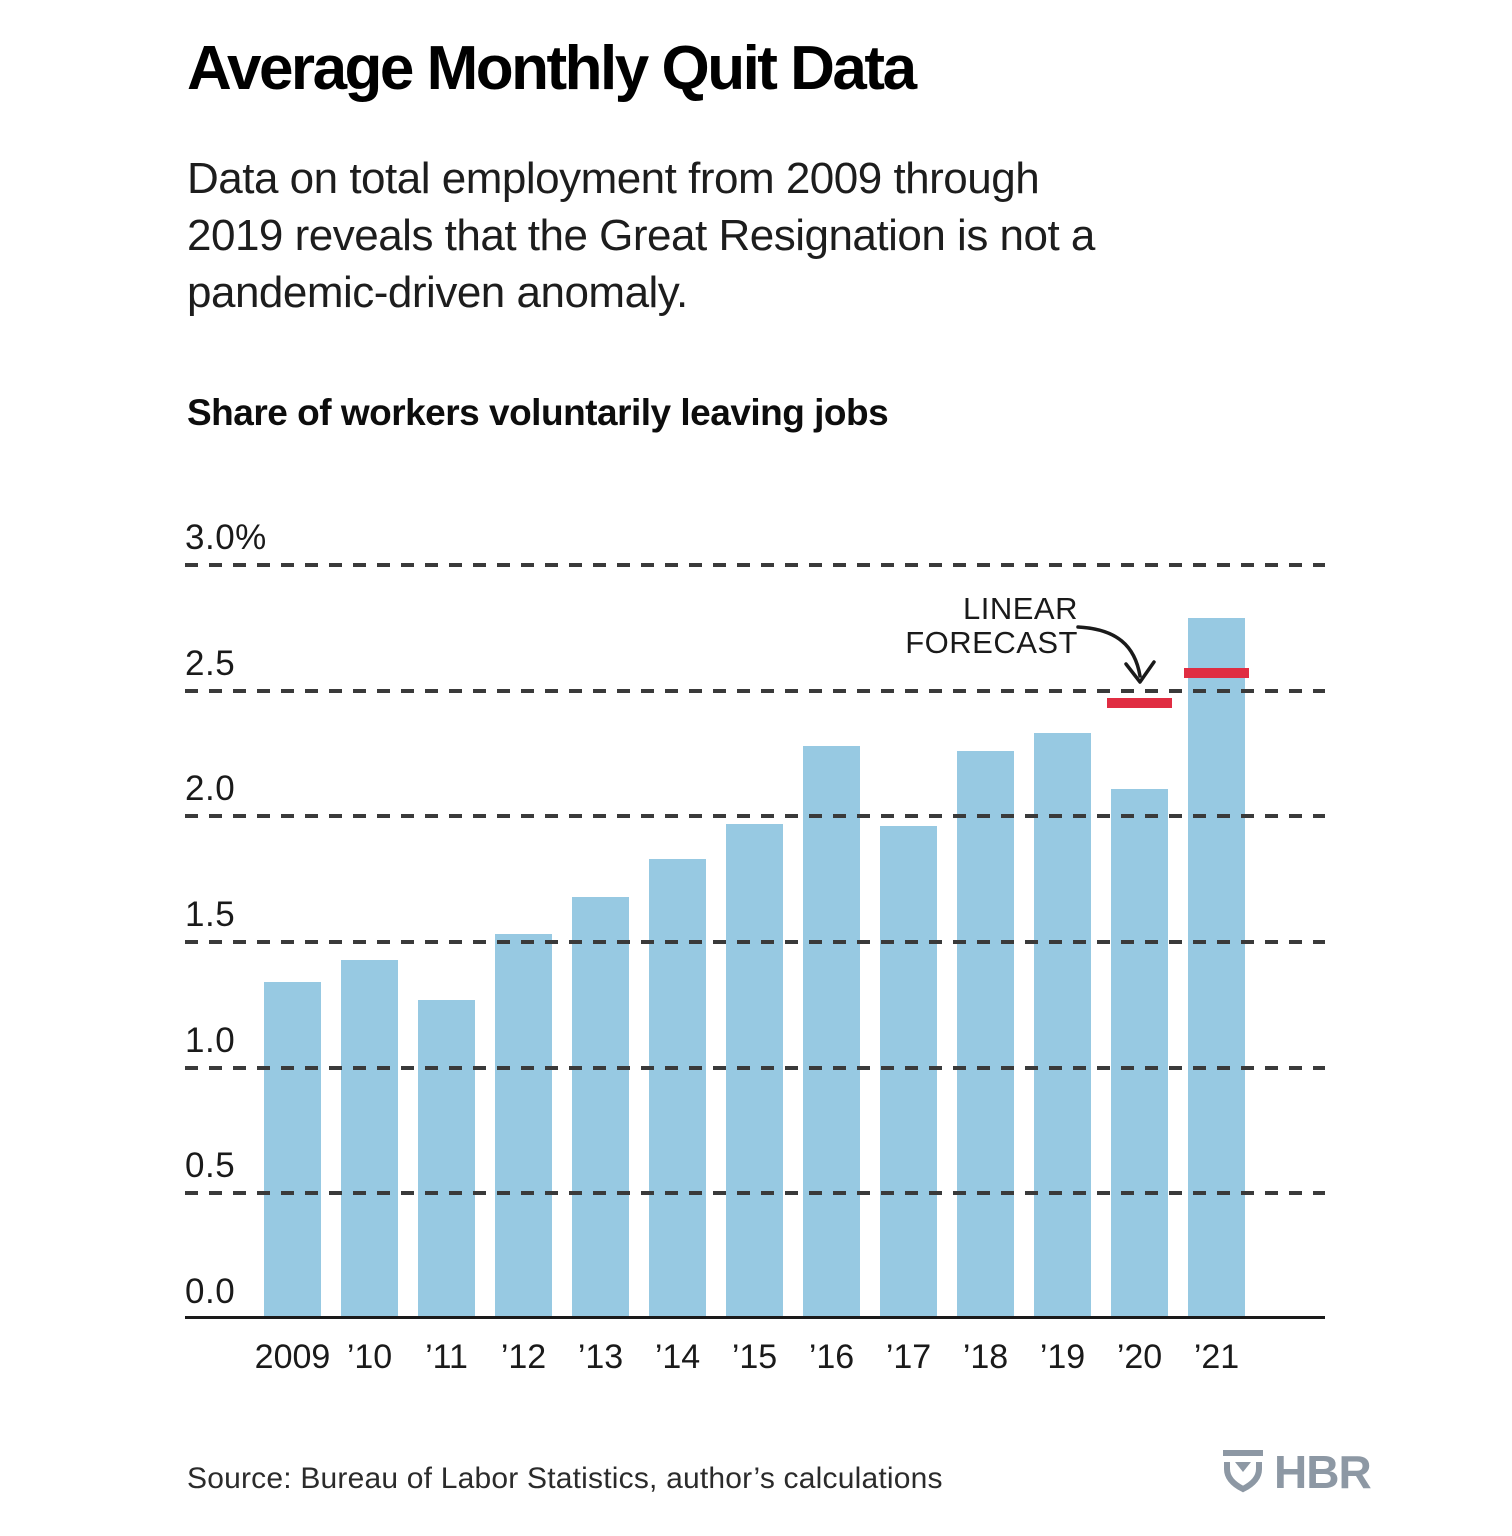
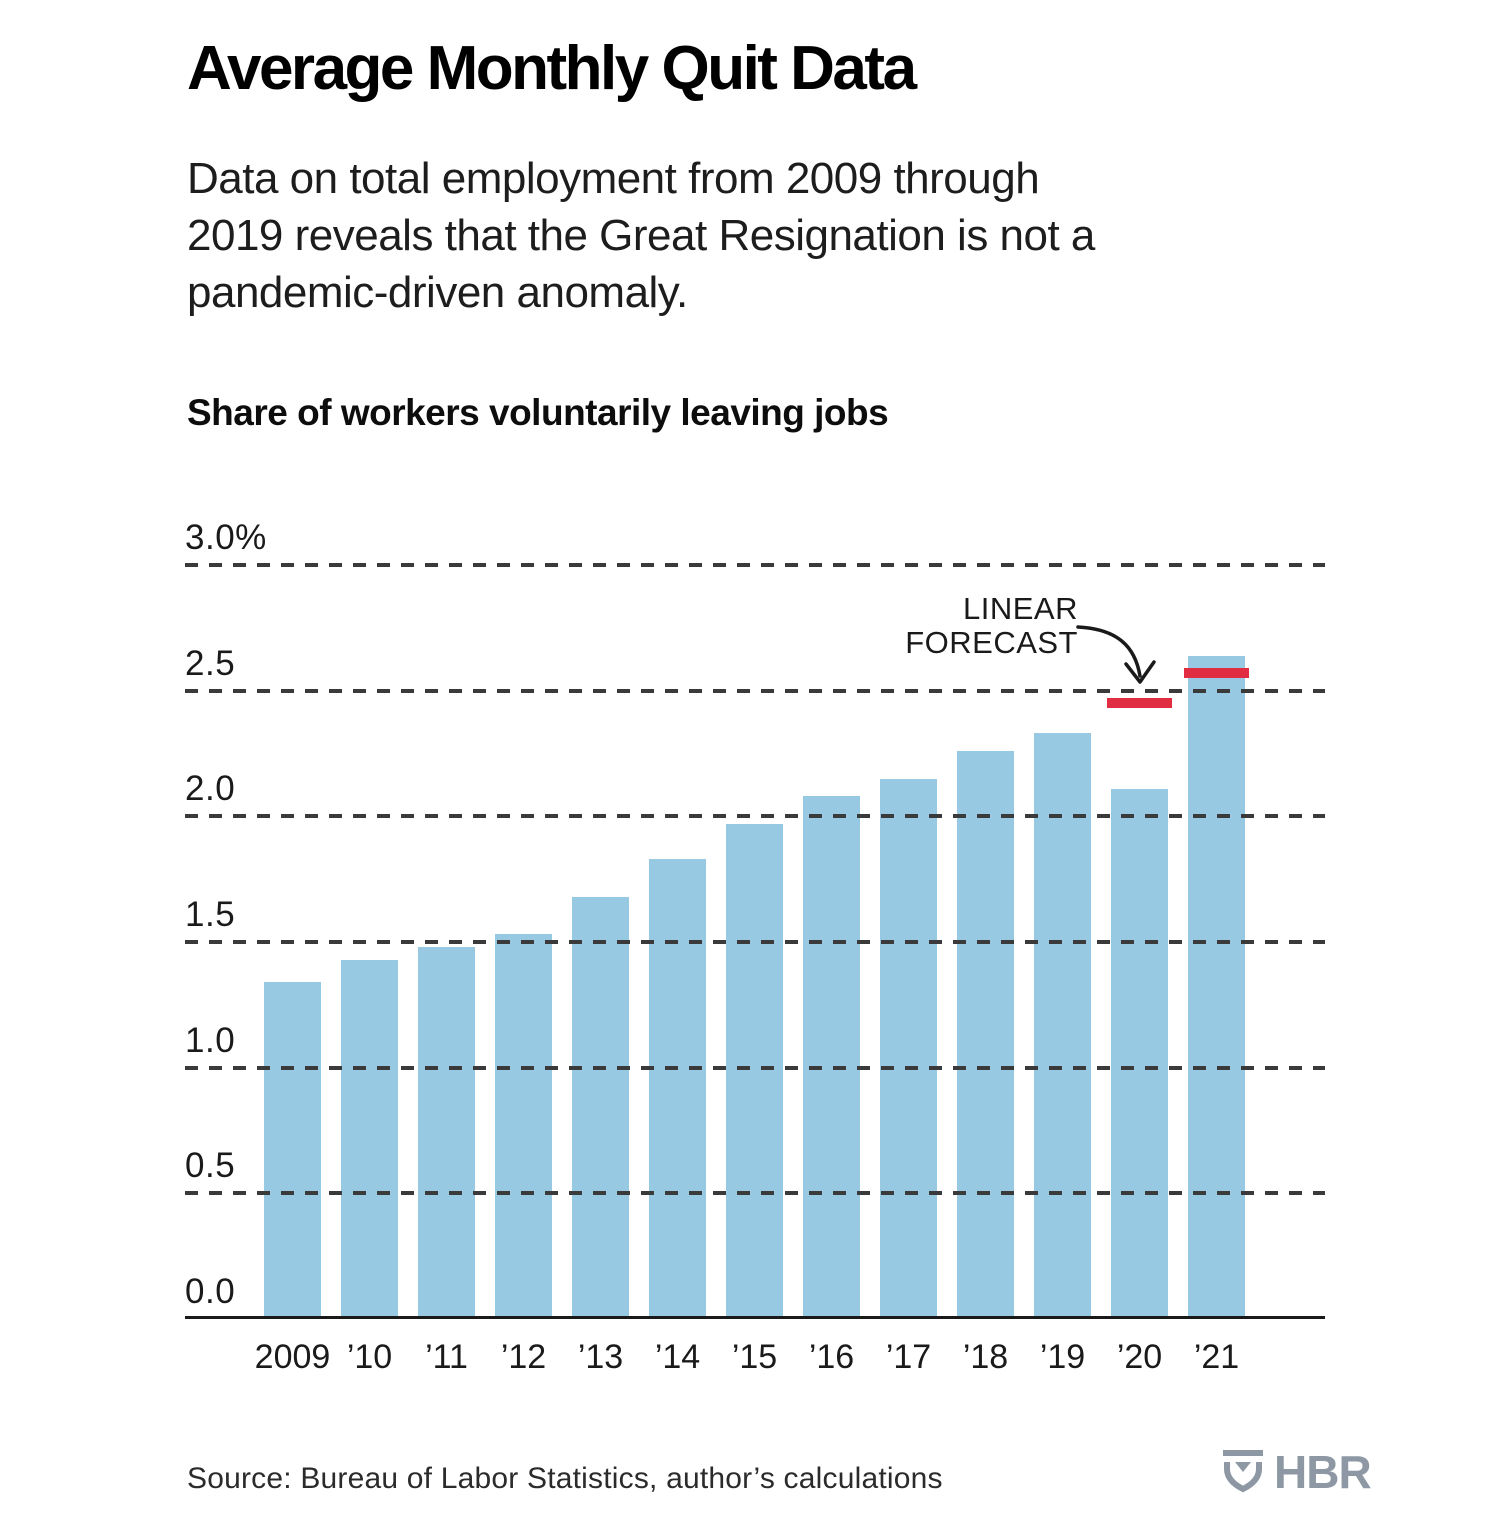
’11: 1.27% -> 1.48%
’16: 2.28% -> 2.08%
’17: 1.96% -> 2.15%
’21: 2.79% -> 2.64%
